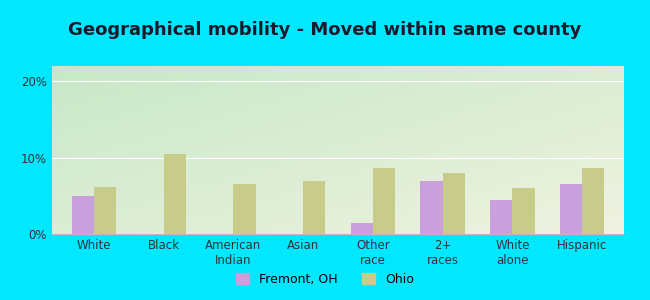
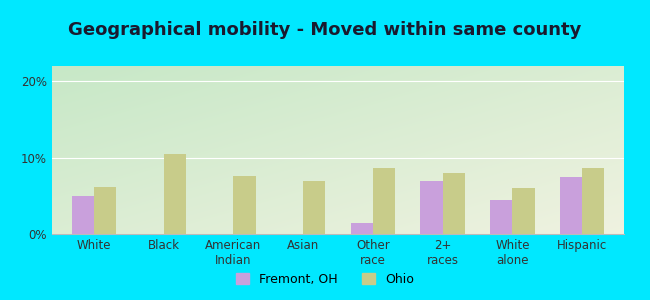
Ohio/American Indian: 6.5% -> 7.6%
Fremont, OH/Hispanic: 6.5% -> 7.4%
